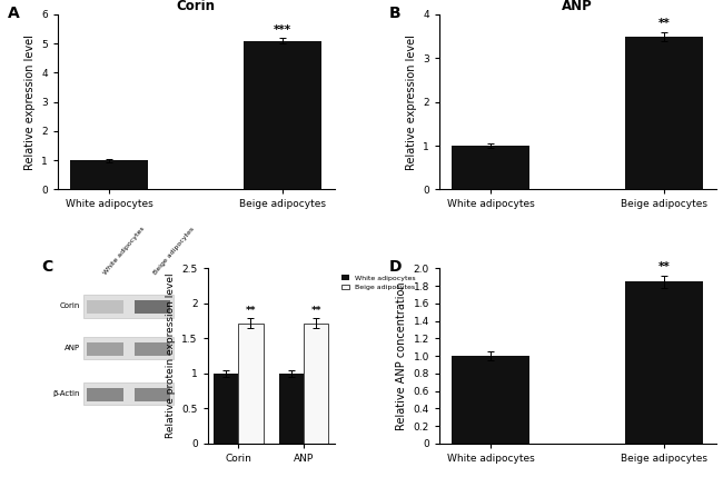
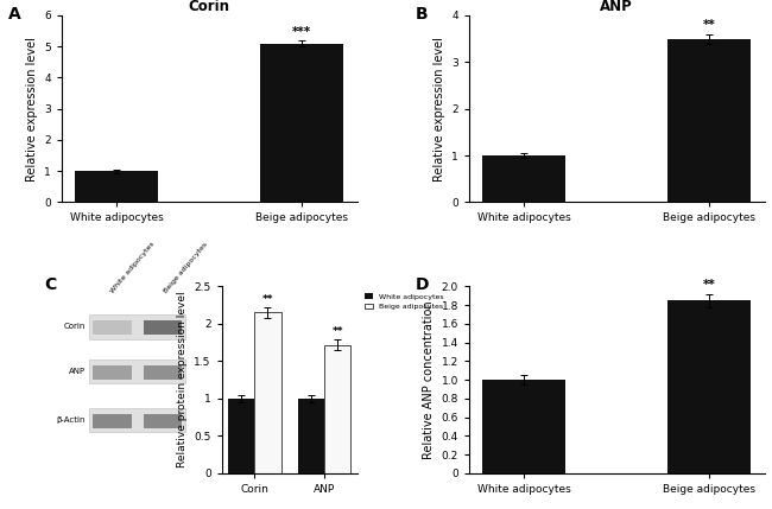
Beige adipocytes/Corin: 1.72 -> 2.15
